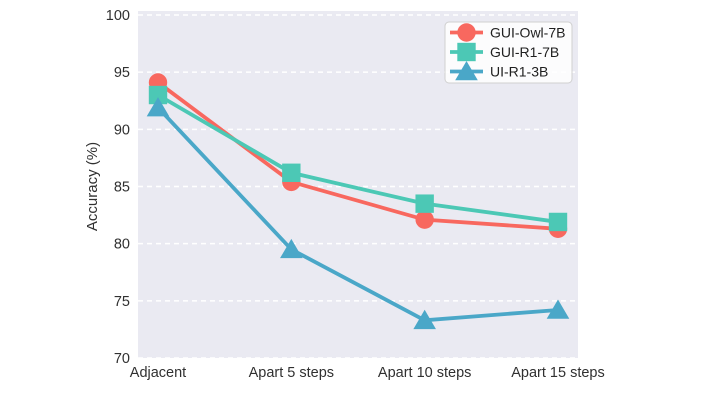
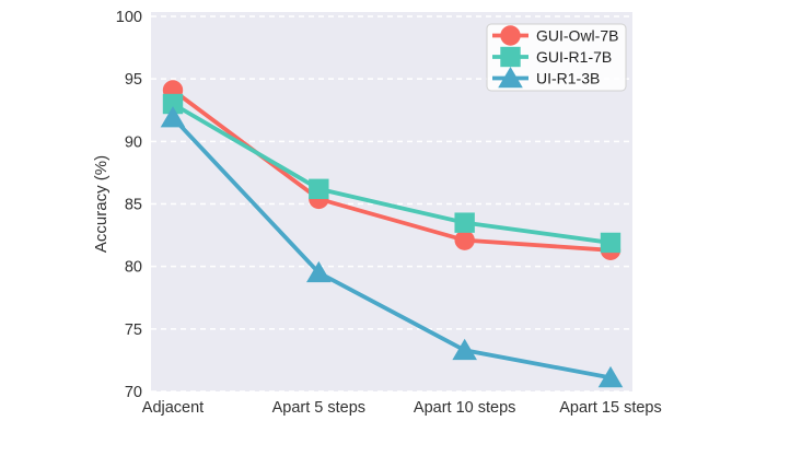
UI-R1-3B/Apart 15 steps: 74.2 -> 71.1
